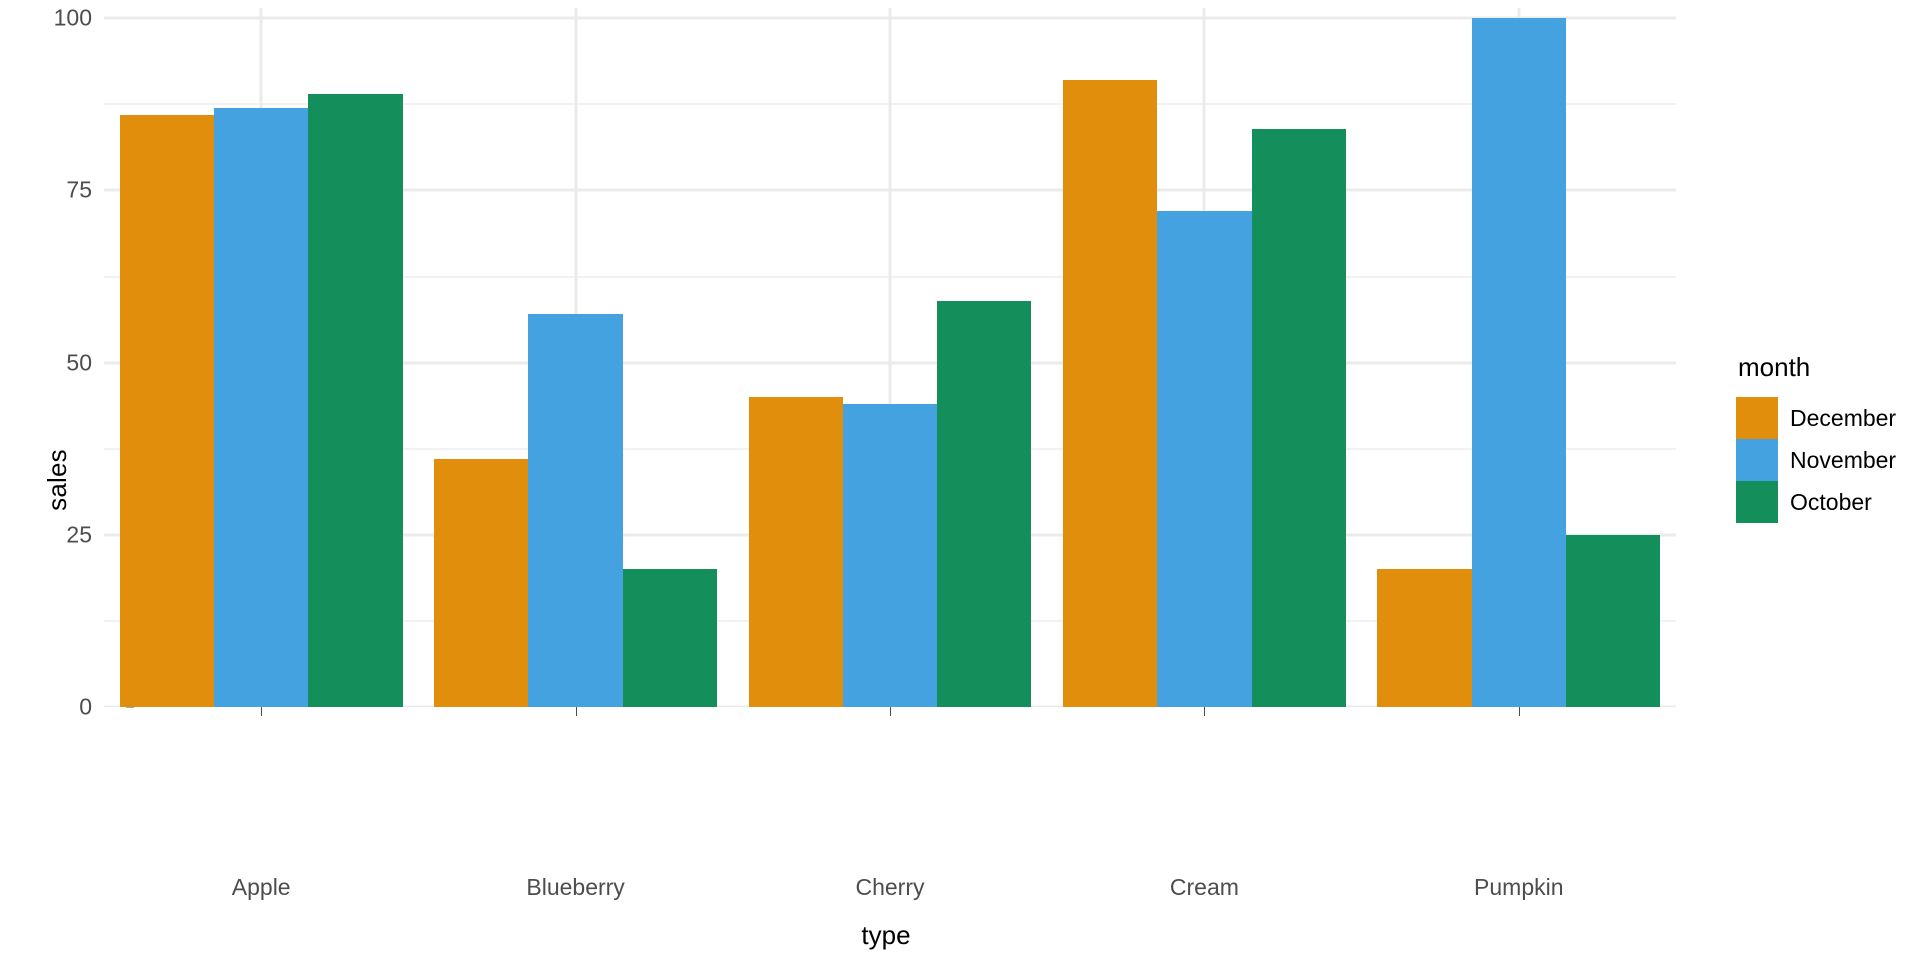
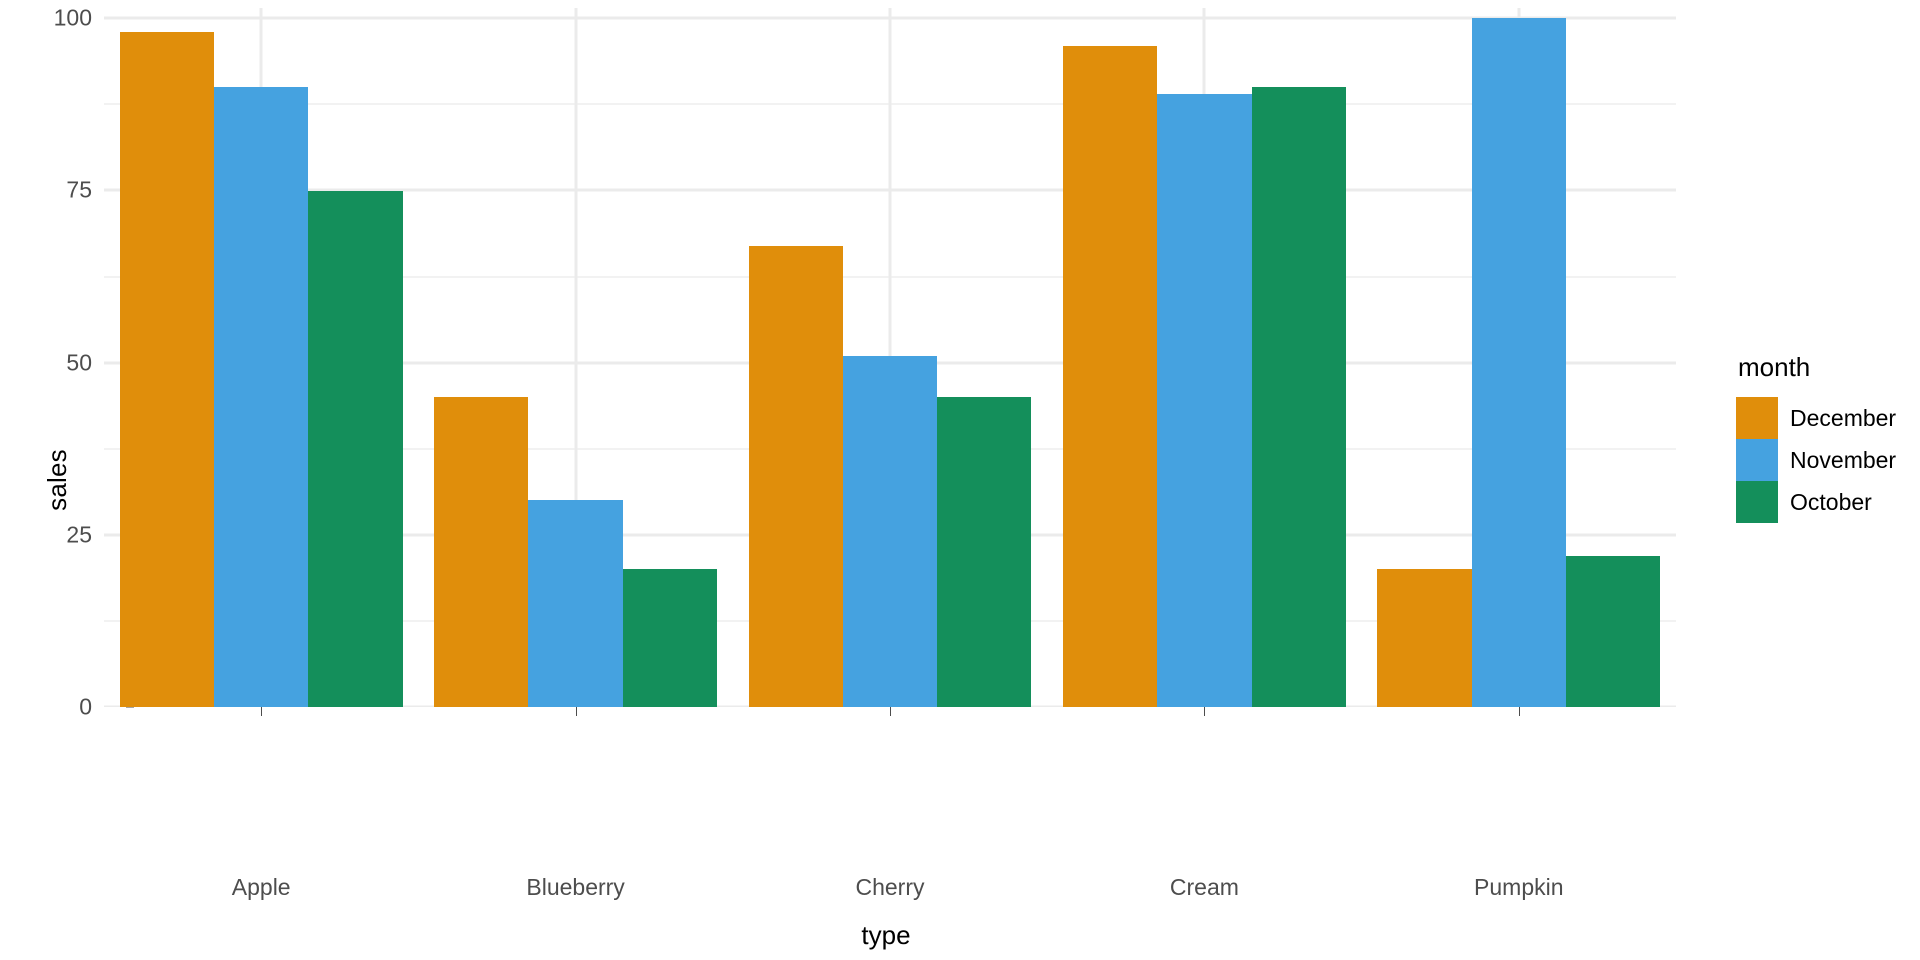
December/Apple: 86 -> 98
November/Apple: 87 -> 90
October/Apple: 89 -> 75
December/Blueberry: 36 -> 45
November/Blueberry: 57 -> 30
December/Cherry: 45 -> 67
November/Cherry: 44 -> 51
October/Cherry: 59 -> 45
December/Cream: 91 -> 96
November/Cream: 72 -> 89
October/Cream: 84 -> 90
October/Pumpkin: 25 -> 22
